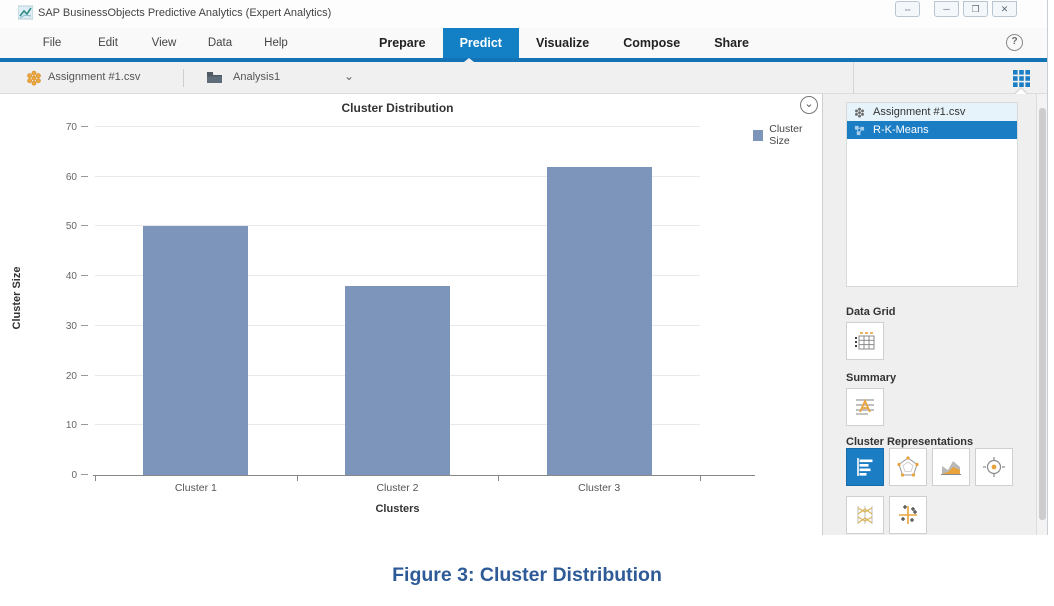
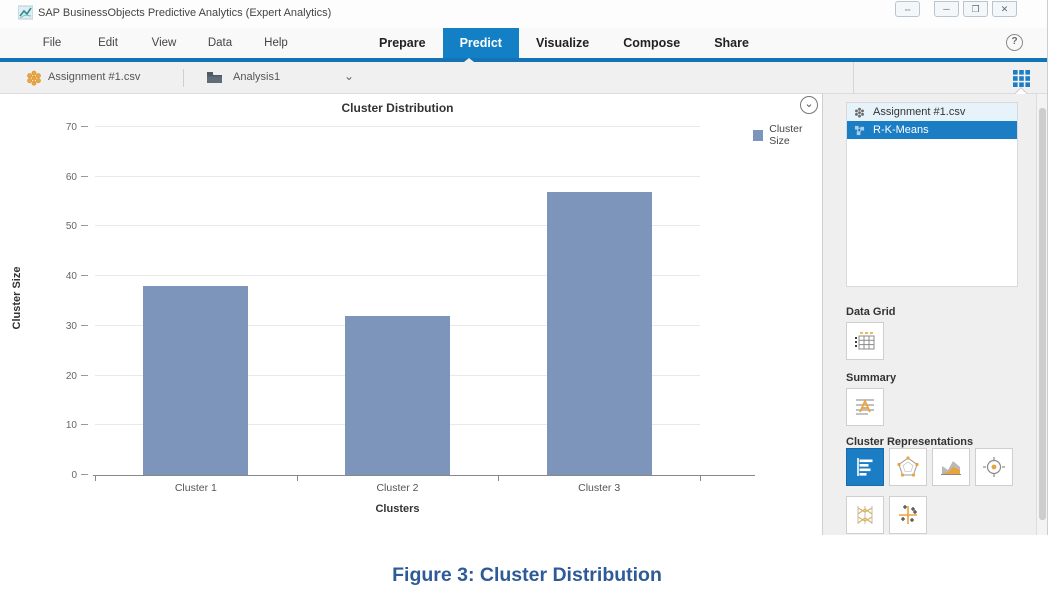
Cluster 1: 50 -> 38
Cluster 2: 38 -> 32
Cluster 3: 62 -> 57
